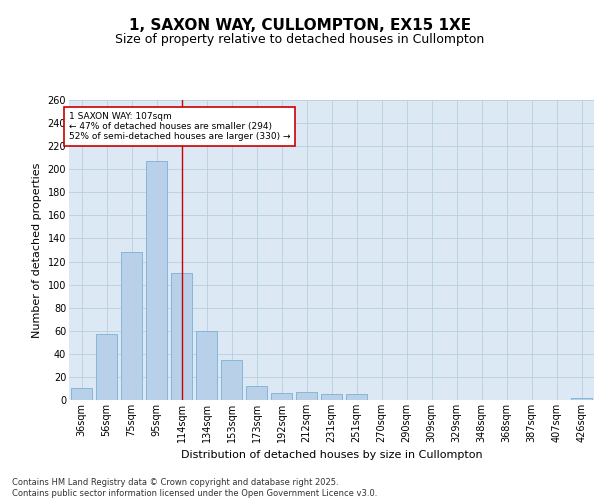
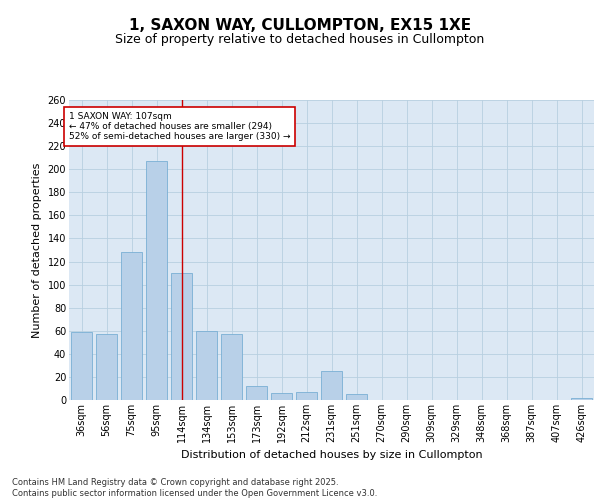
36sqm: 10 -> 59
153sqm: 35 -> 57
231sqm: 5 -> 25
